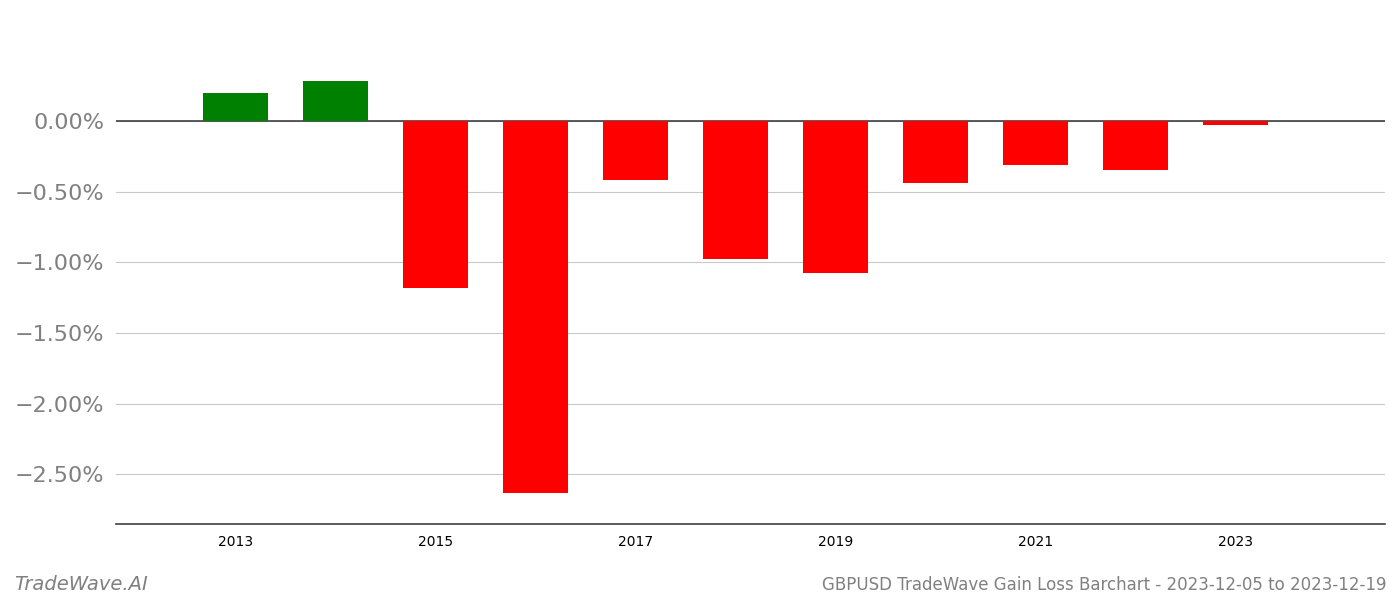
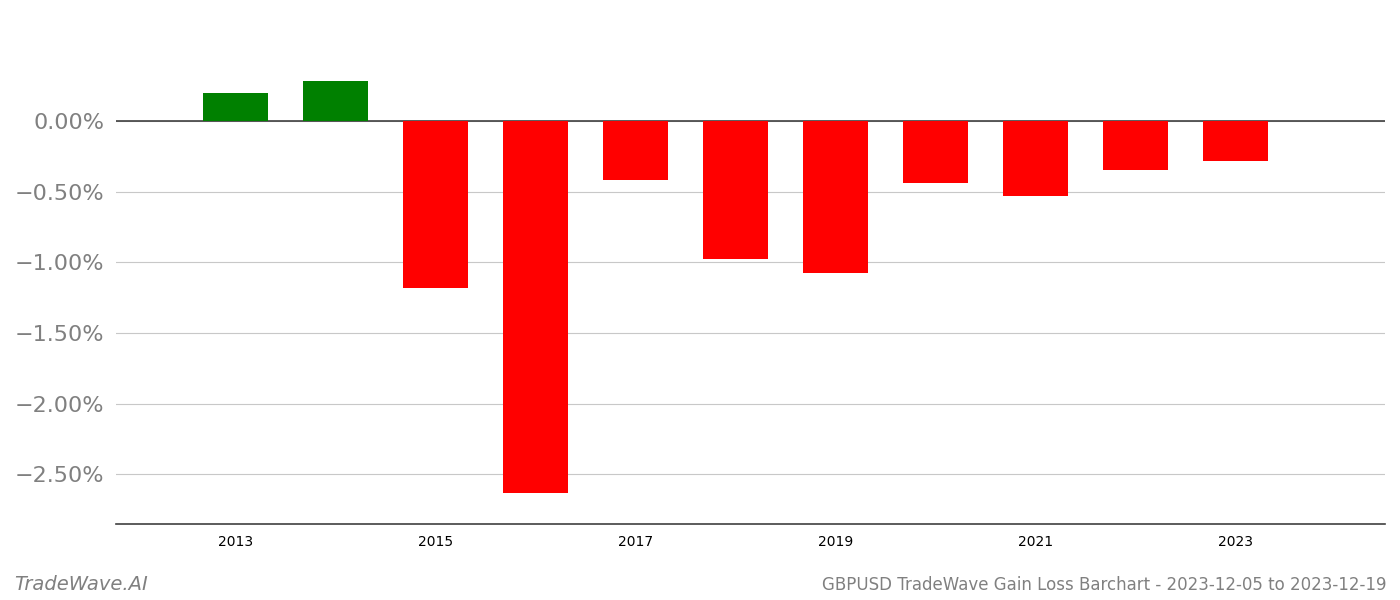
2021: -0.31% -> -0.53%
2023: -0.03% -> -0.28%
